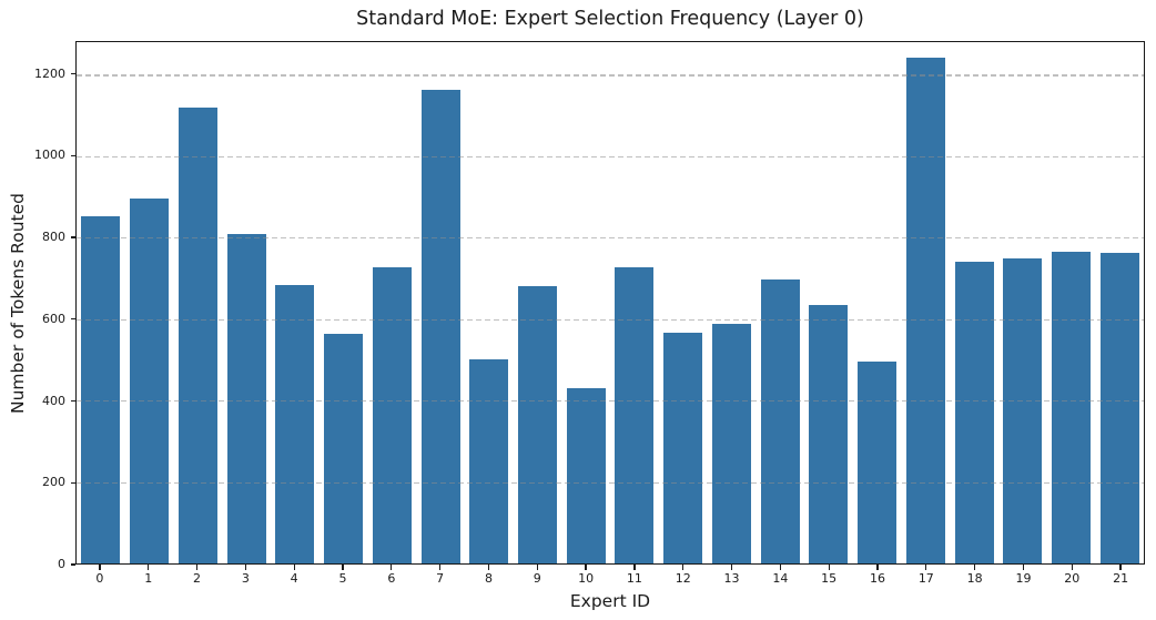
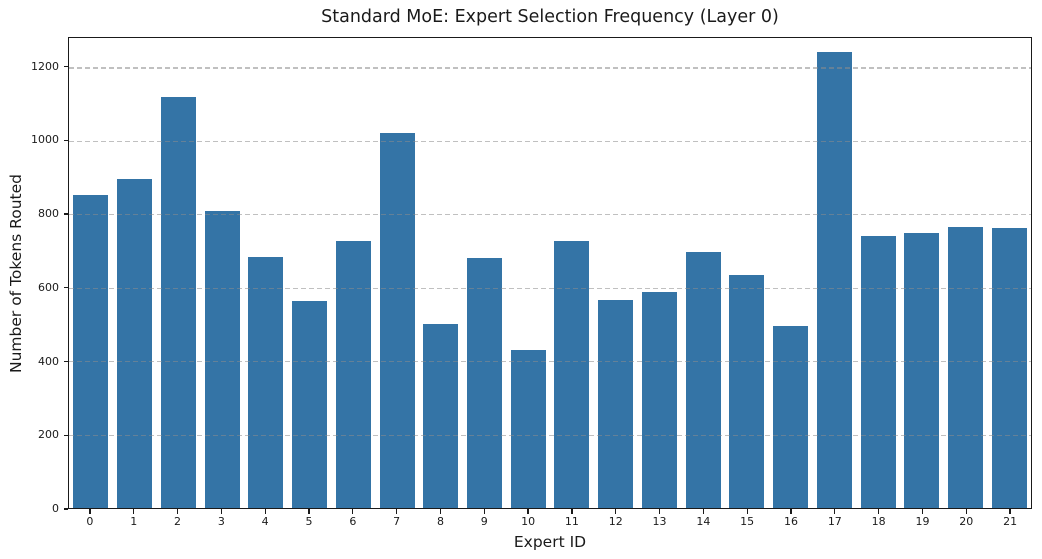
7: 1160 -> 1020
